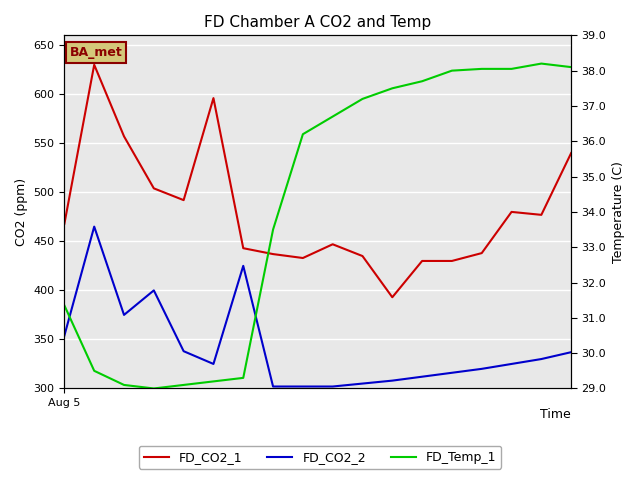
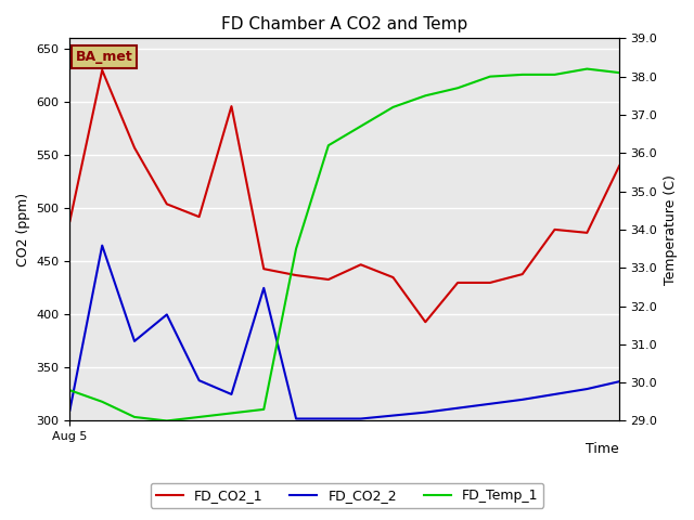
FD_CO2_1/Aug 5: 468 -> 488
FD_CO2_2/Aug 5: 354 -> 310
FD_Temp_1/Aug 5: 31.35 -> 29.80
